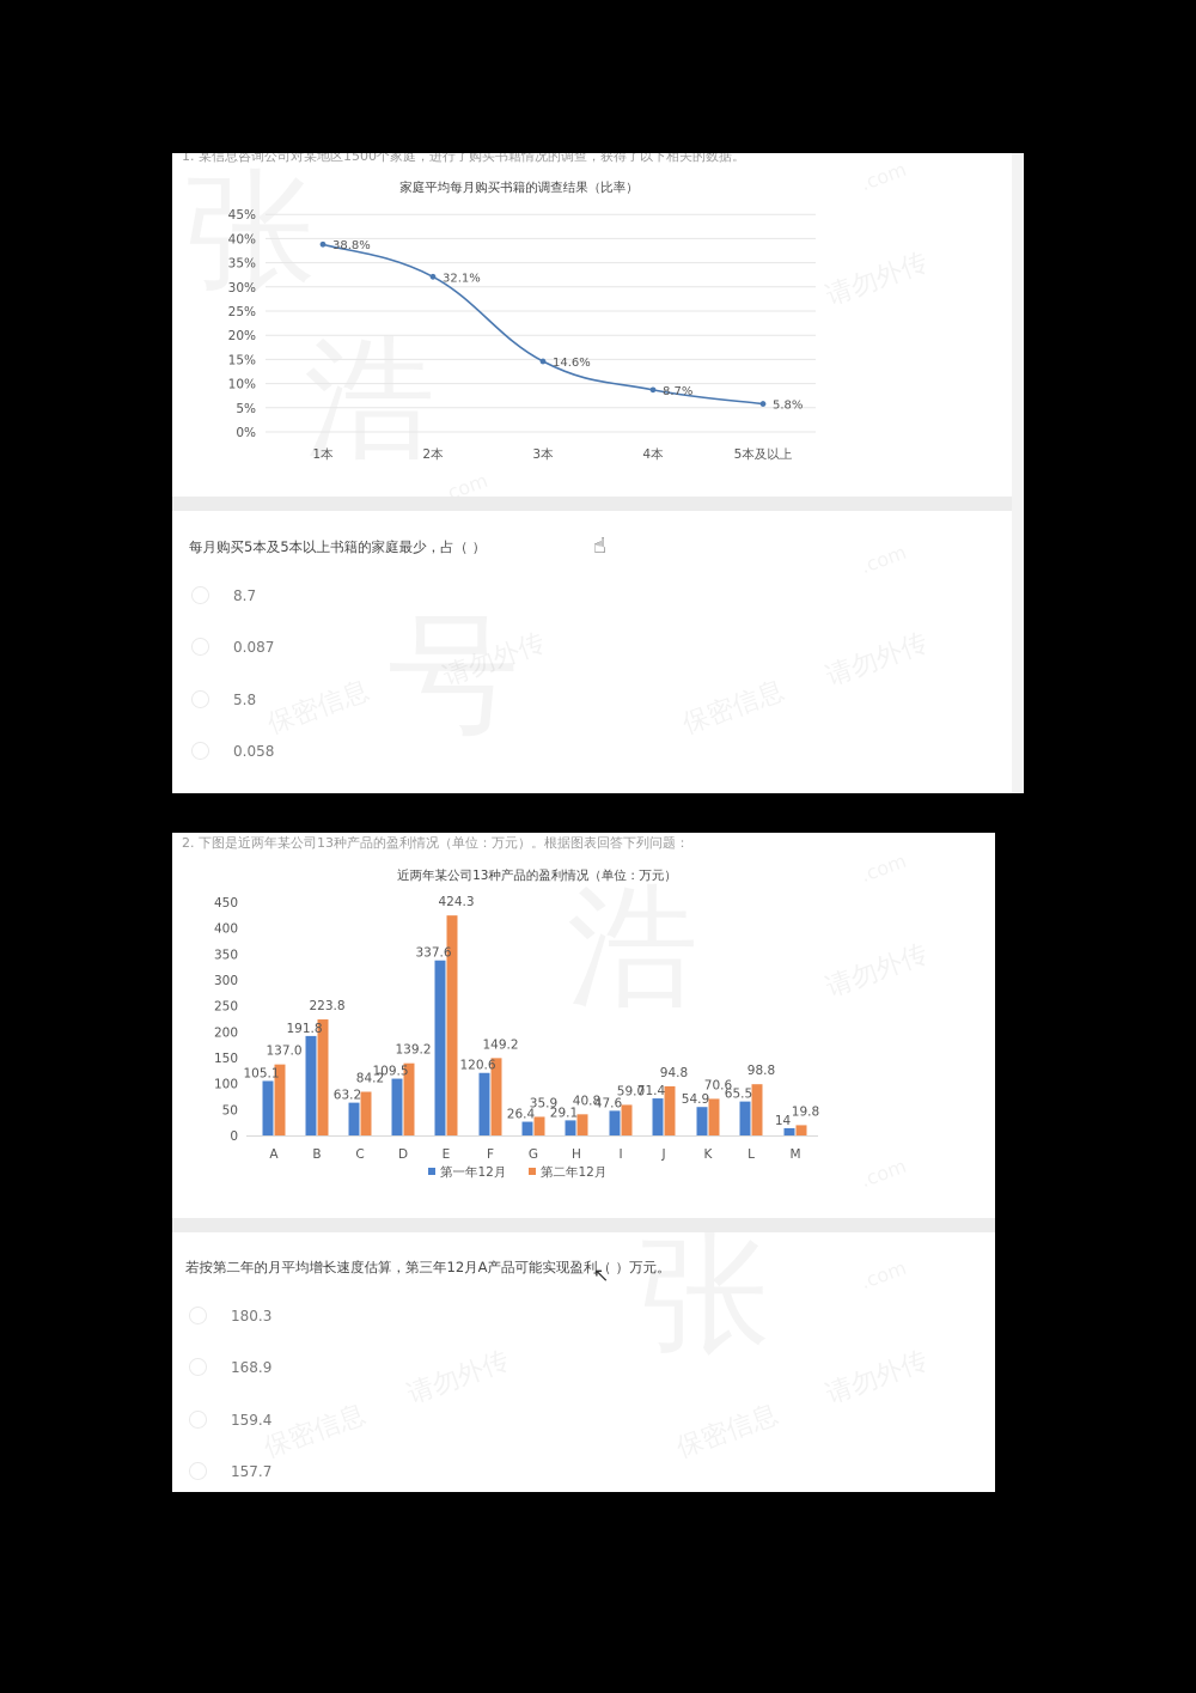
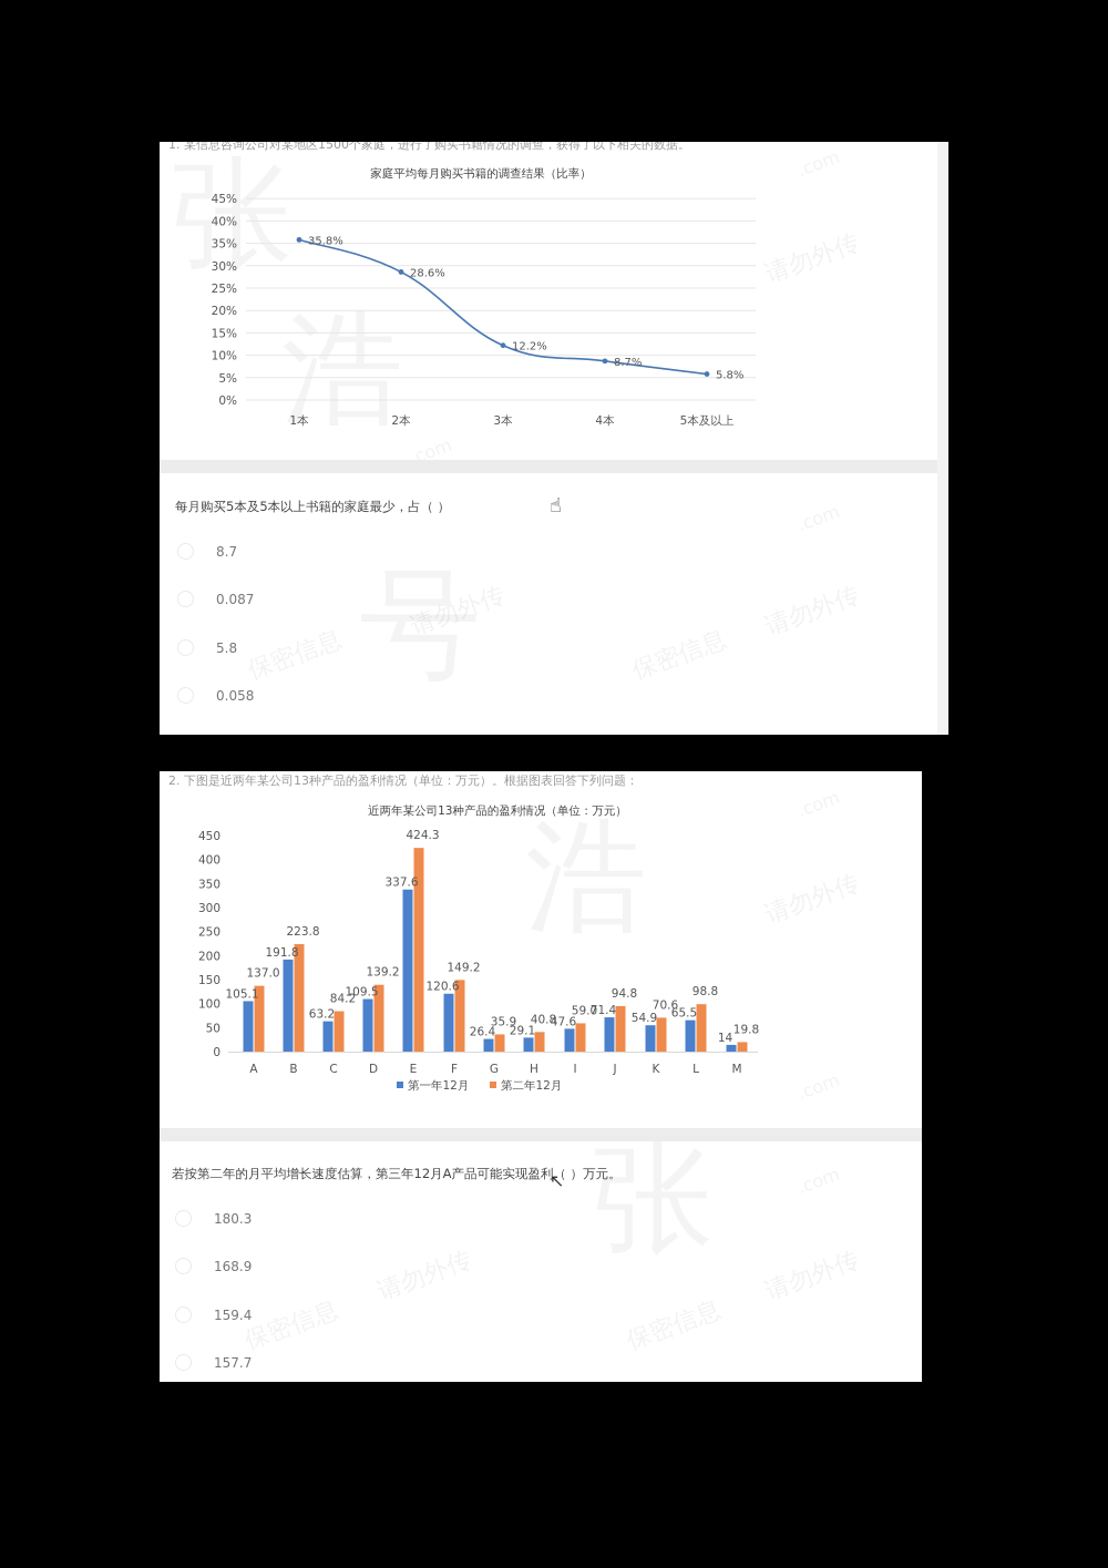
家庭平均每月购买书籍的调查结果（比率）/1本: 38.8% -> 35.8%
家庭平均每月购买书籍的调查结果（比率）/2本: 32.1% -> 28.6%
家庭平均每月购买书籍的调查结果（比率）/3本: 14.6% -> 12.2%
